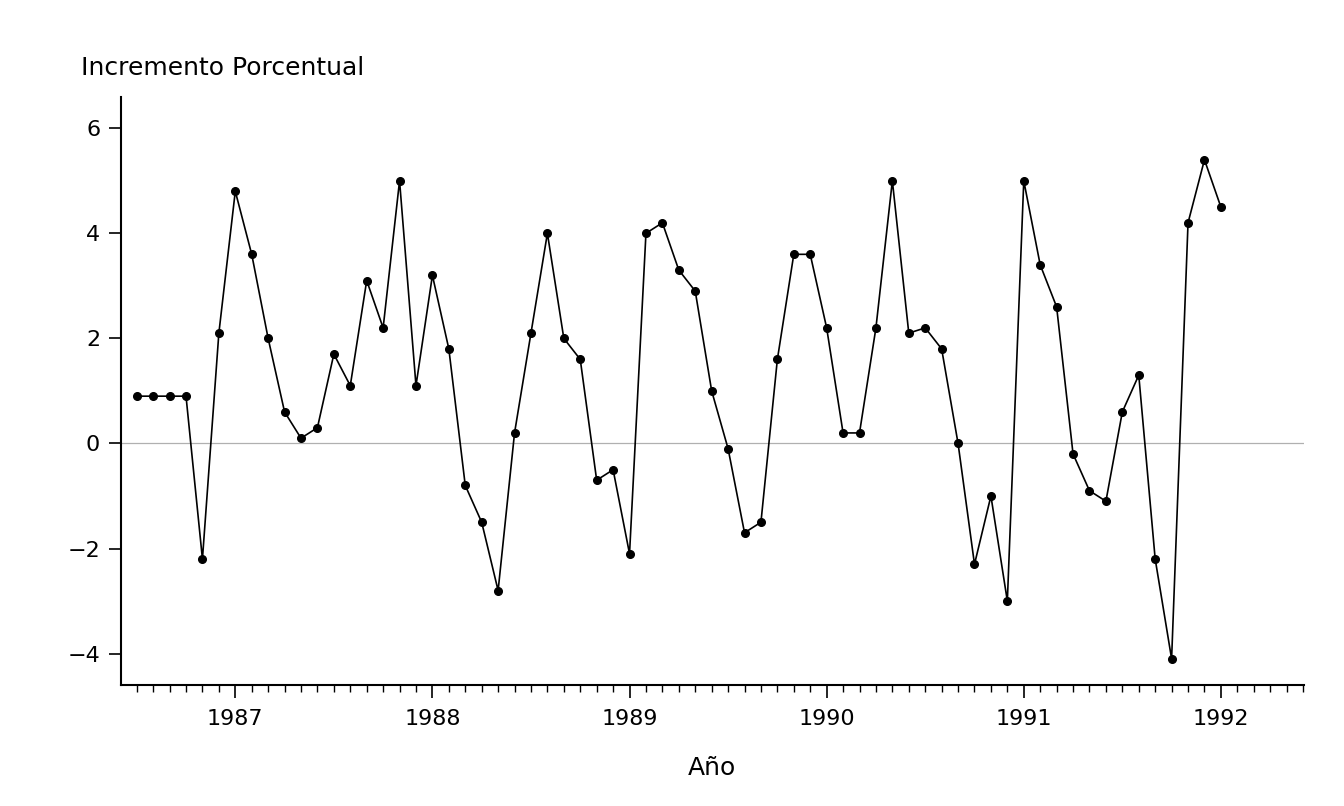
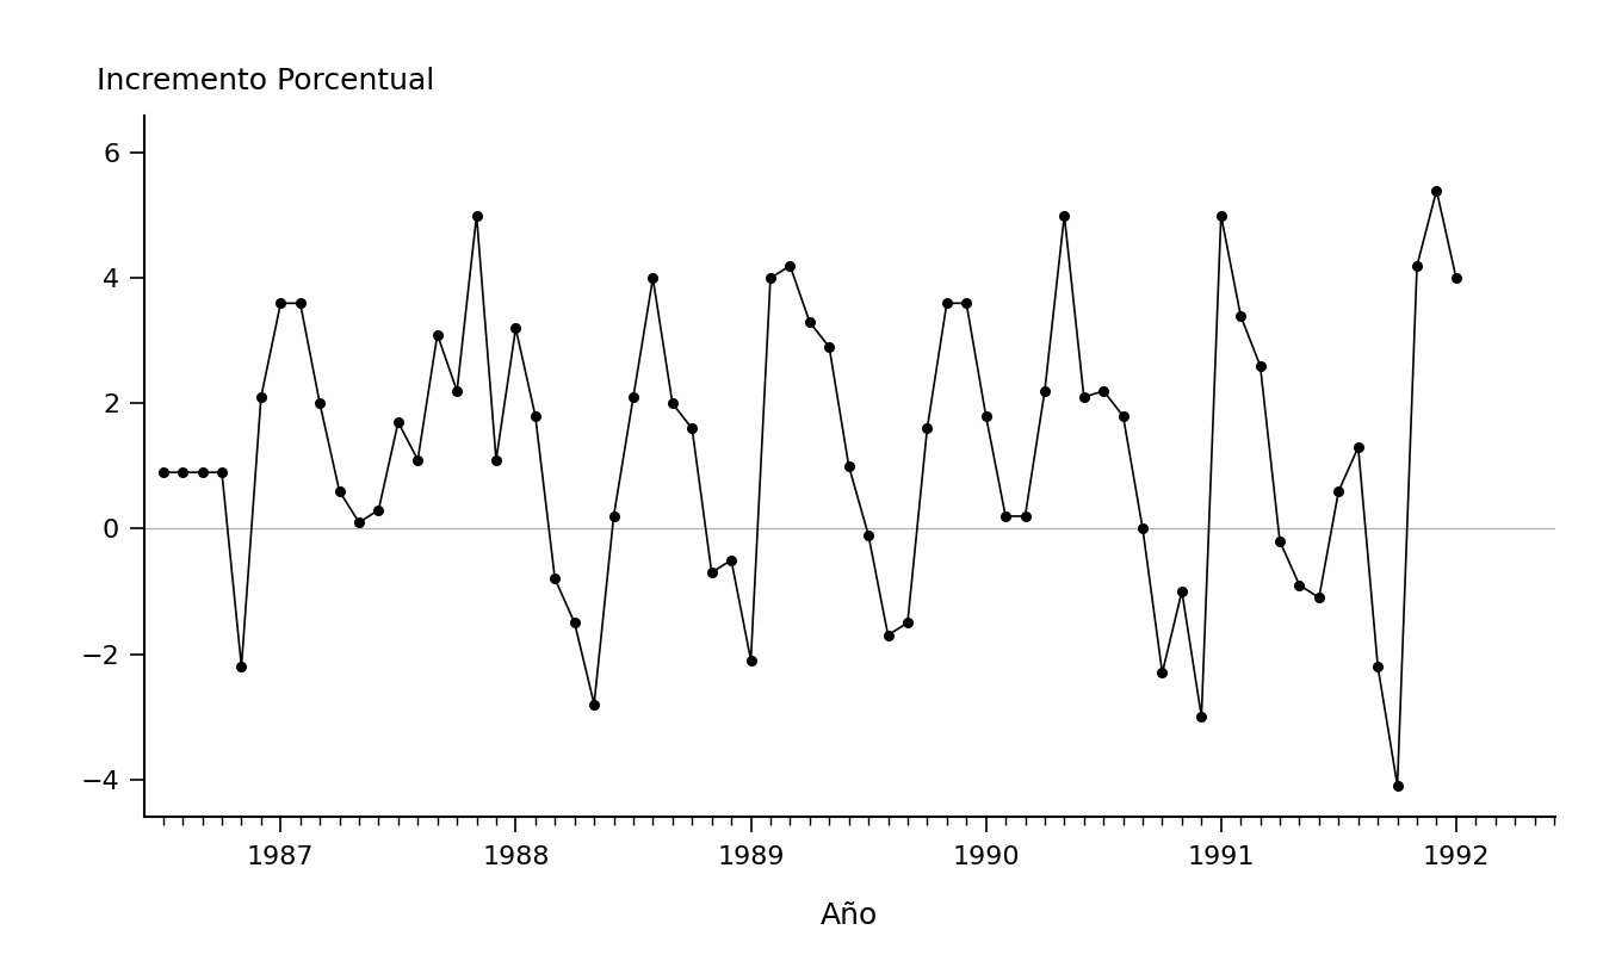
1987: 4.8 -> 3.6
1990: 2.2 -> 1.8
1992: 4.5 -> 4.0
